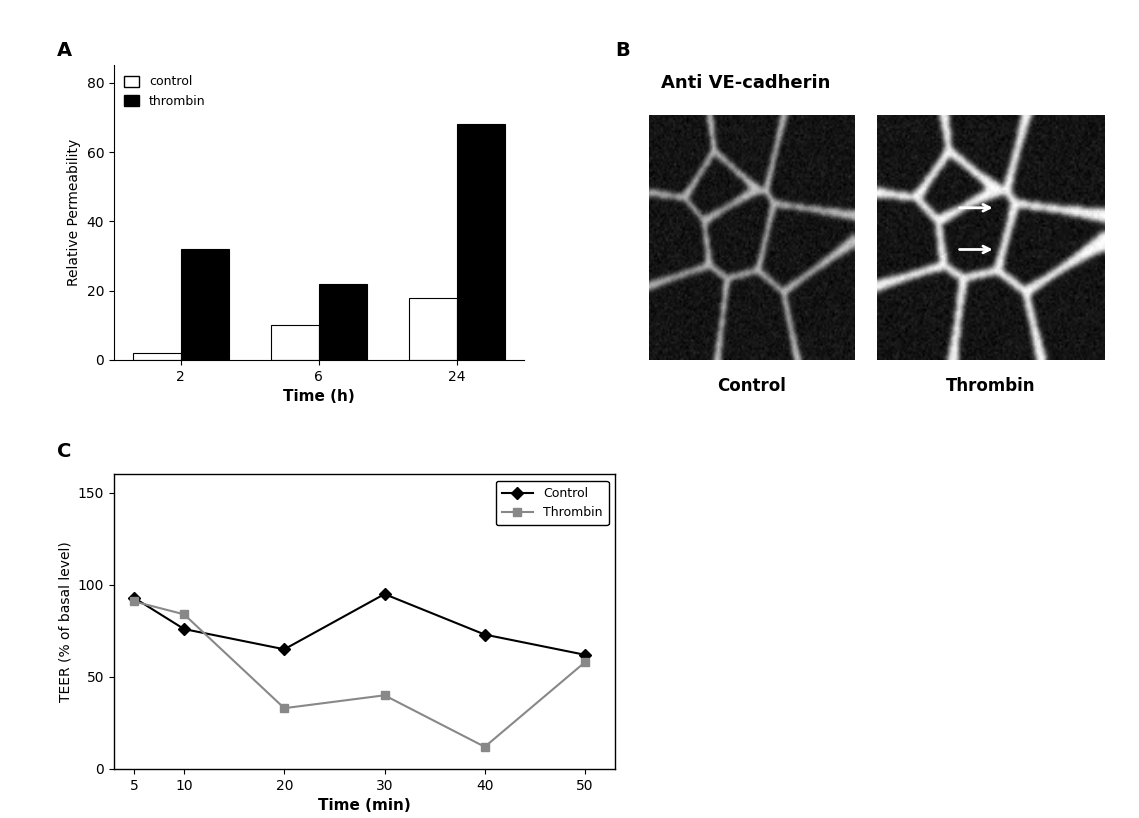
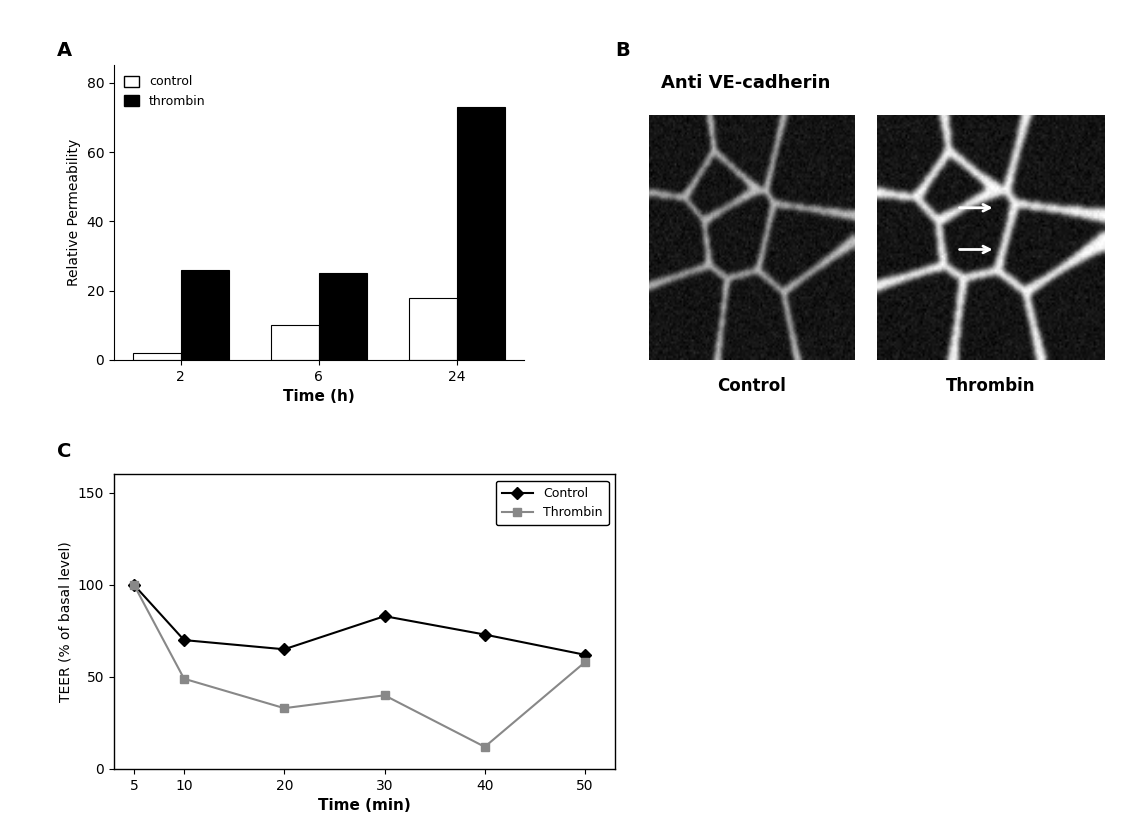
thrombin/2: 32 -> 26
thrombin/6: 22 -> 25
thrombin/24: 68 -> 73
Control/5: 93 -> 100
Thrombin/5: 91 -> 100
Control/10: 76 -> 70
Thrombin/10: 84 -> 49
Control/30: 95 -> 83
